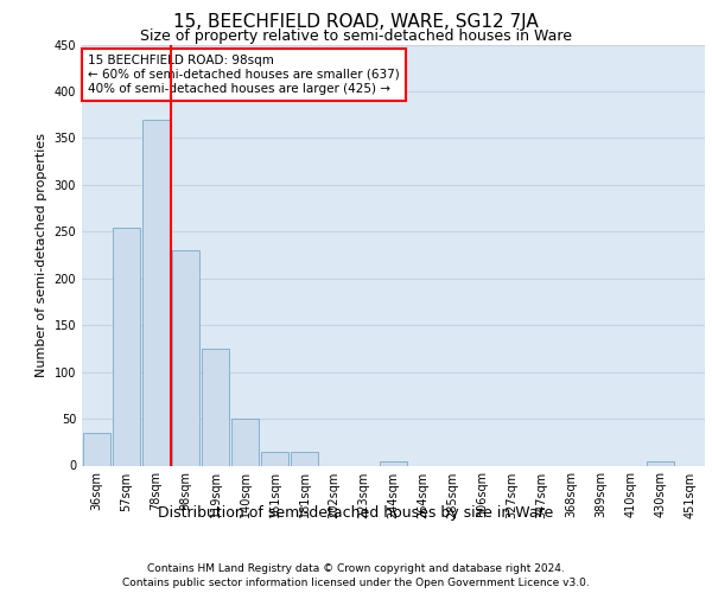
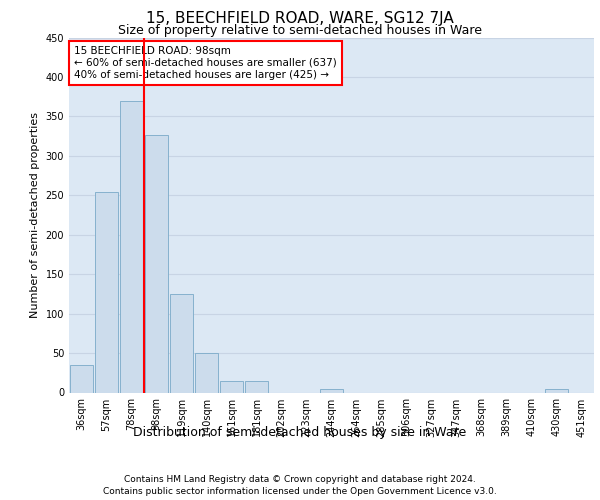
98sqm: 230 -> 326
